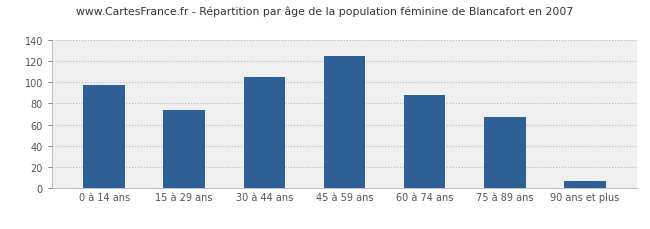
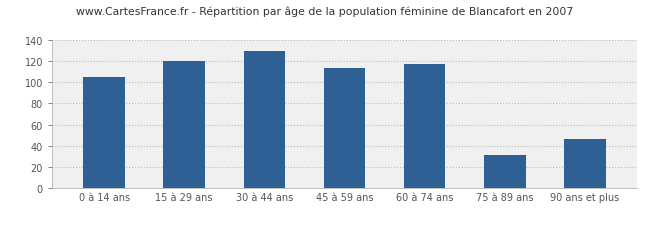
0 à 14 ans: 98 -> 105
15 à 29 ans: 74 -> 120
30 à 44 ans: 105 -> 130
45 à 59 ans: 125 -> 114
60 à 74 ans: 88 -> 118
75 à 89 ans: 67 -> 31
90 ans et plus: 6 -> 46
